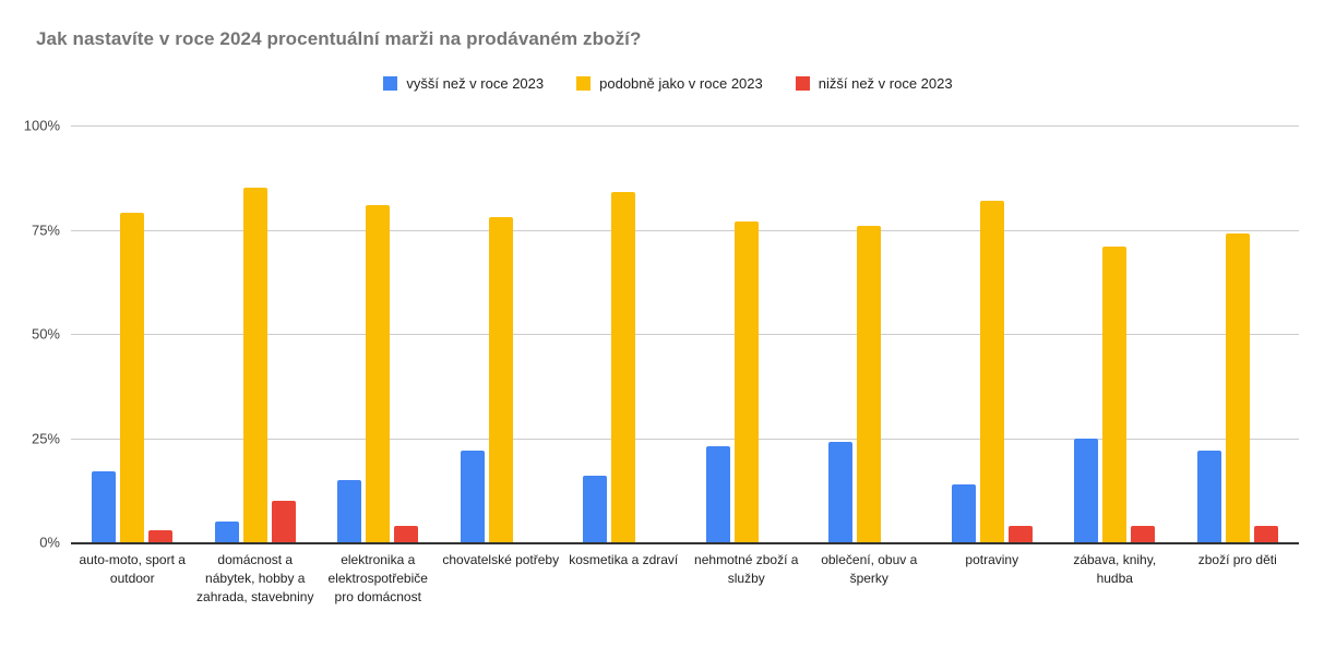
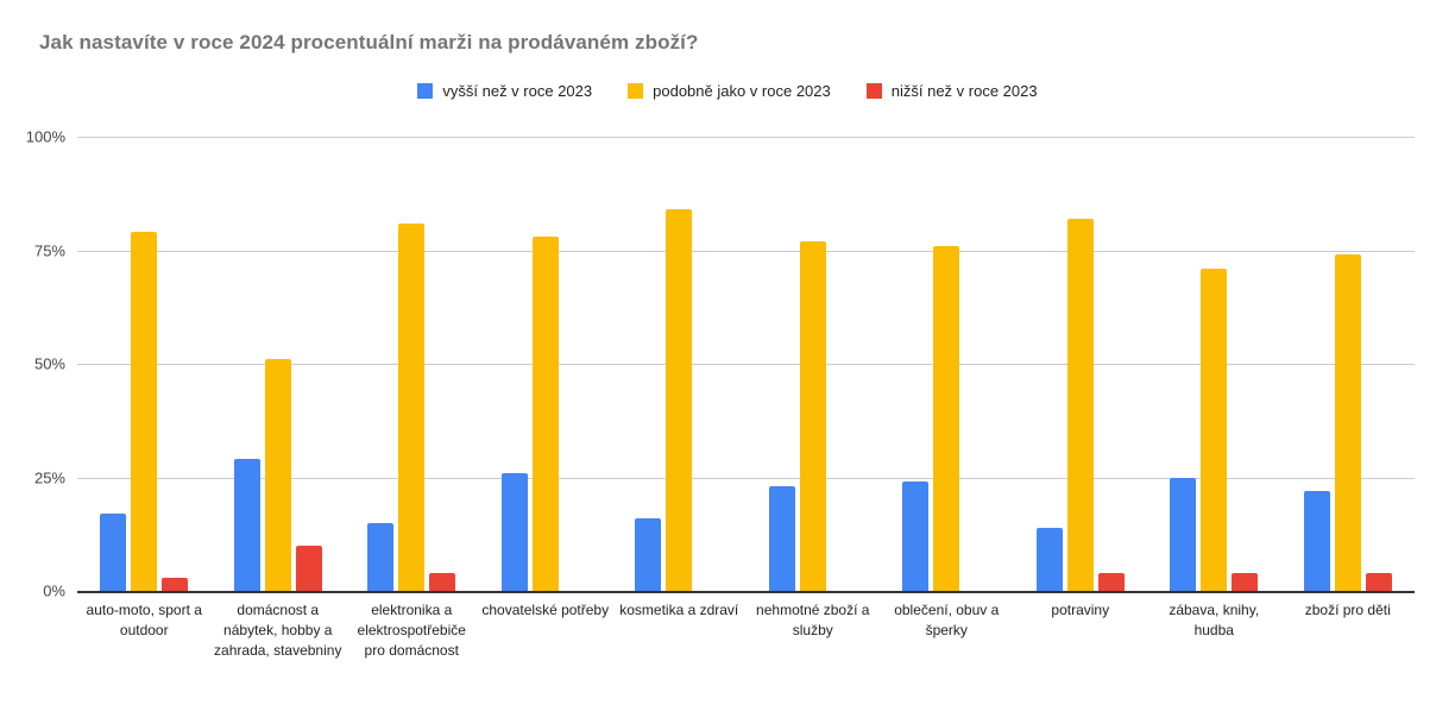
vyšší než v roce 2023/domácnost a nábytek, hobby a zahrada, stavebniny: 5% -> 29%
podobně jako v roce 2023/domácnost a nábytek, hobby a zahrada, stavebniny: 85% -> 51%
vyšší než v roce 2023/chovatelské potřeby: 22% -> 26%
